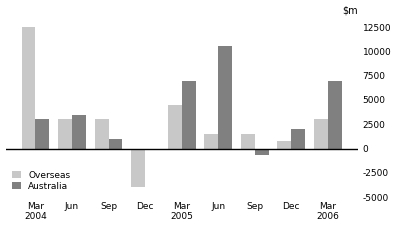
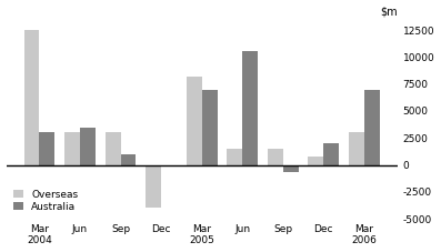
Overseas/Mar 2005: 4500 -> 8200
